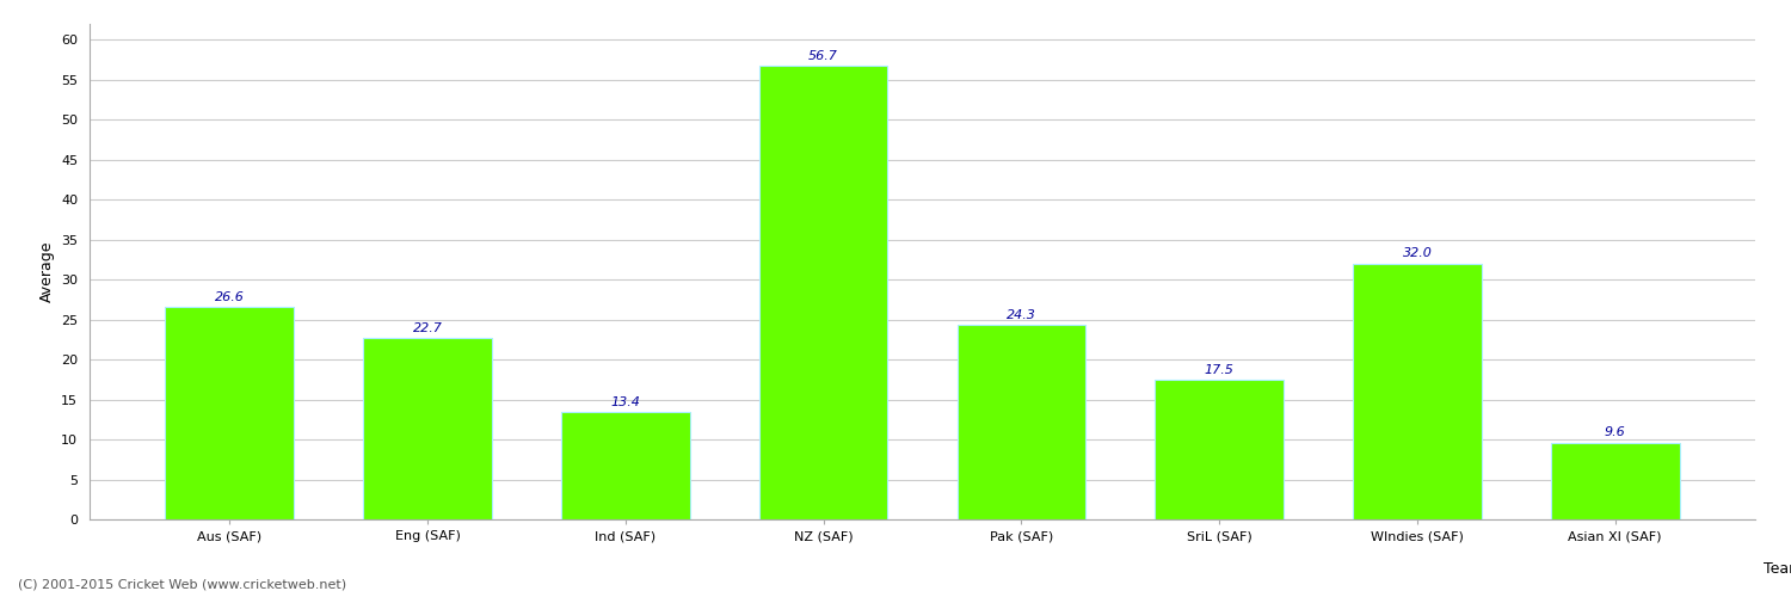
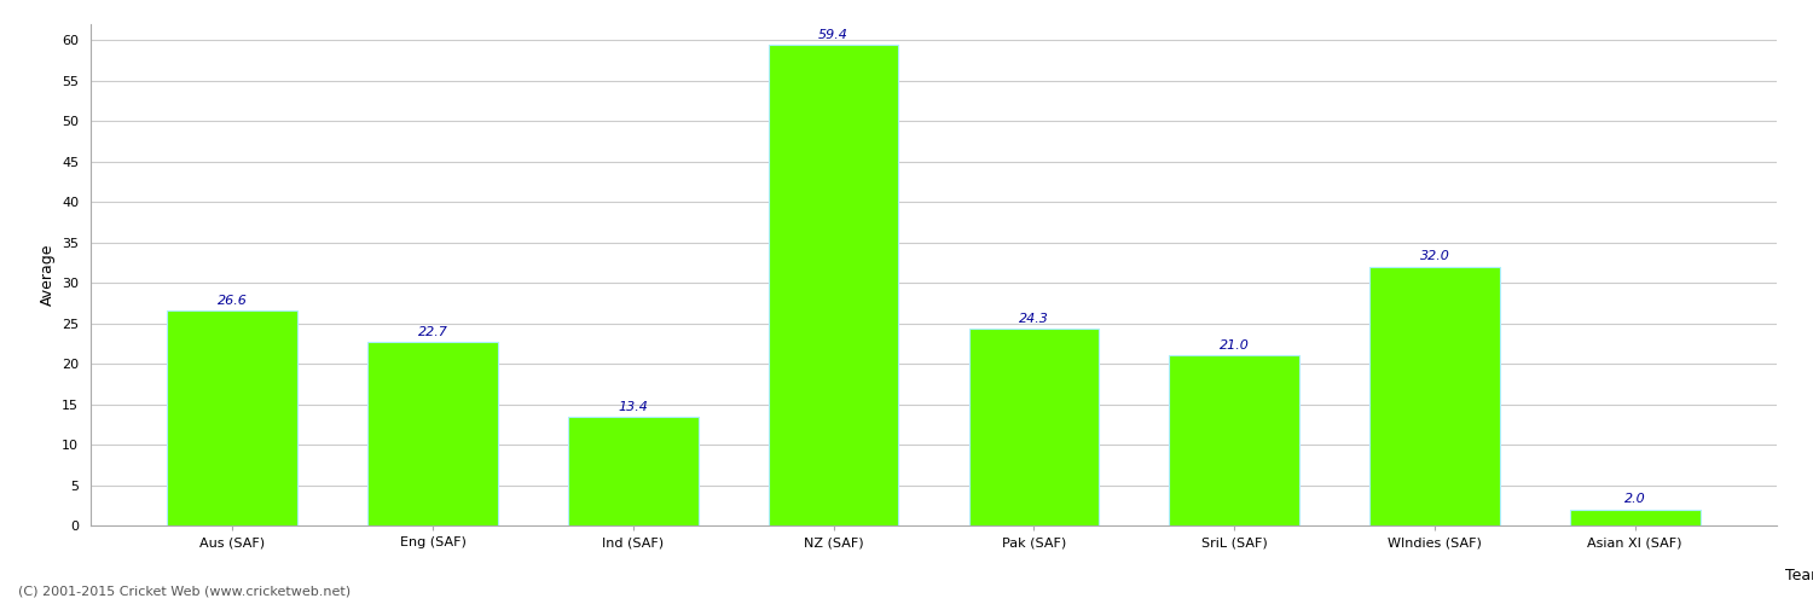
NZ (SAF): 56.7 -> 59.4
SriL (SAF): 17.5 -> 21.0
Asian XI (SAF): 9.6 -> 2.0
